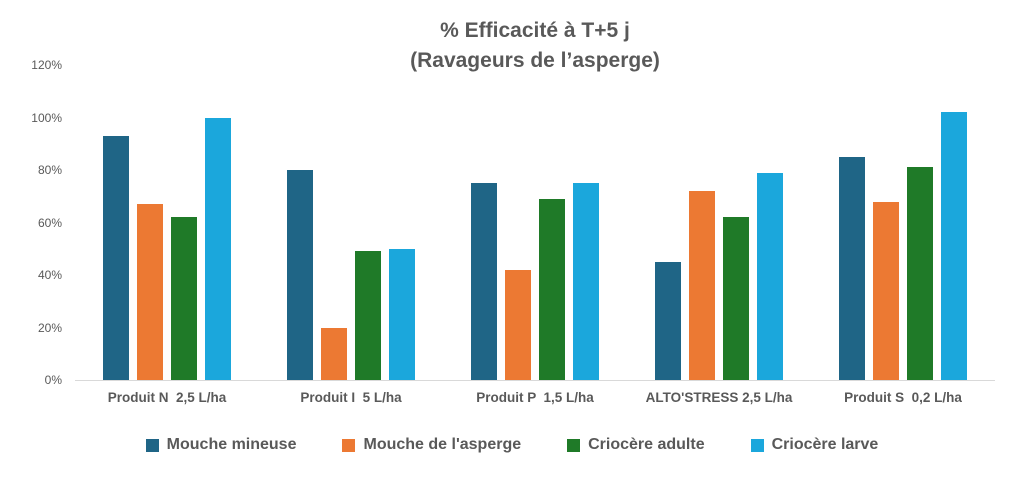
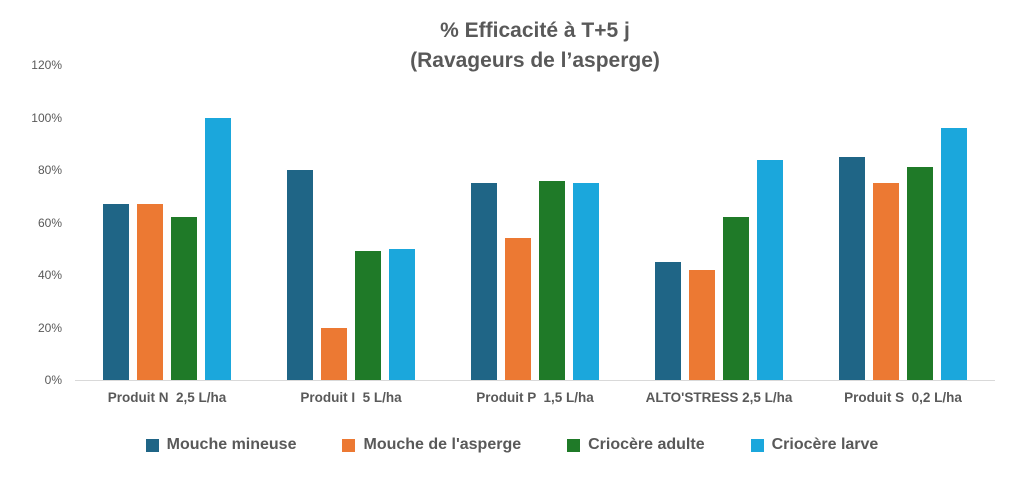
Mouche mineuse/Produit N 2,5 L/ha: 93% -> 67%
Mouche de l'asperge/Produit P 1,5 L/ha: 42% -> 54%
Criocère adulte/Produit P 1,5 L/ha: 69% -> 76%
Mouche de l'asperge/ALTO'STRESS 2,5 L/ha: 72% -> 42%
Criocère larve/ALTO'STRESS 2,5 L/ha: 79% -> 84%
Mouche de l'asperge/Produit S 0,2 L/ha: 68% -> 75%
Criocère larve/Produit S 0,2 L/ha: 102% -> 96%
